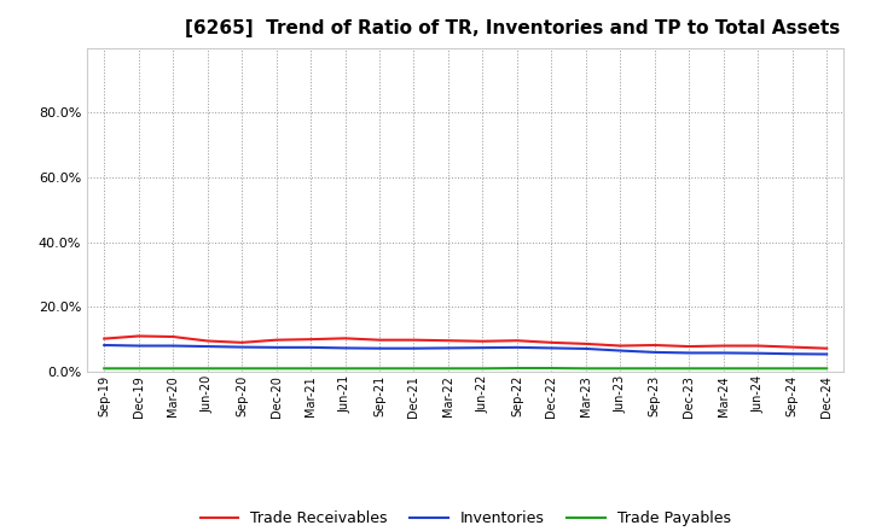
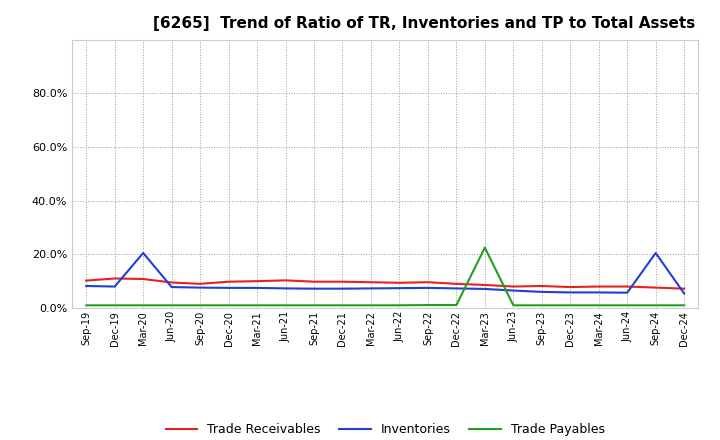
Inventories/Mar-20: 8.0% -> 20.5%
Trade Payables/Mar-23: 1.0% -> 22.5%
Inventories/Sep-24: 5.5% -> 20.5%
